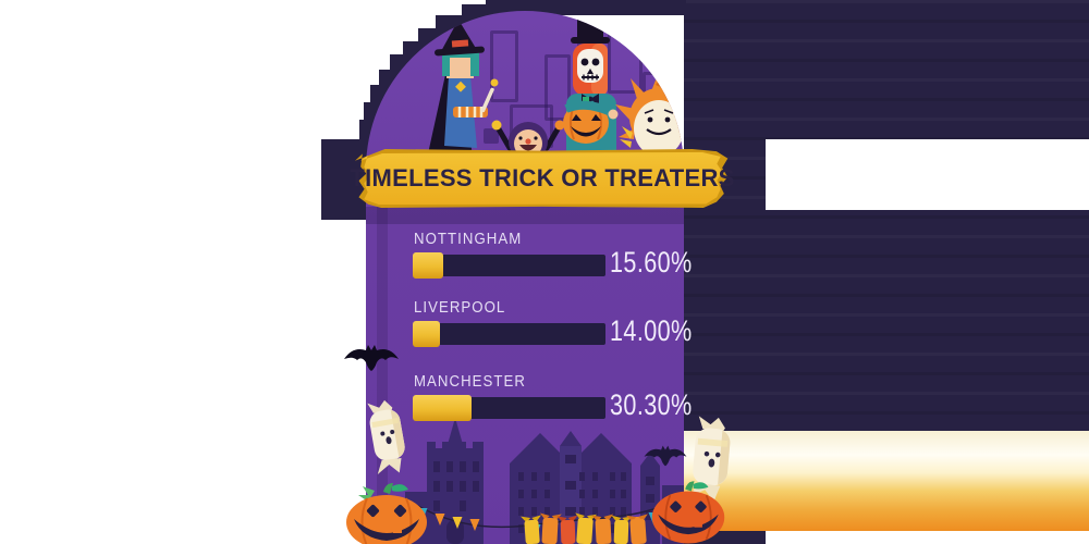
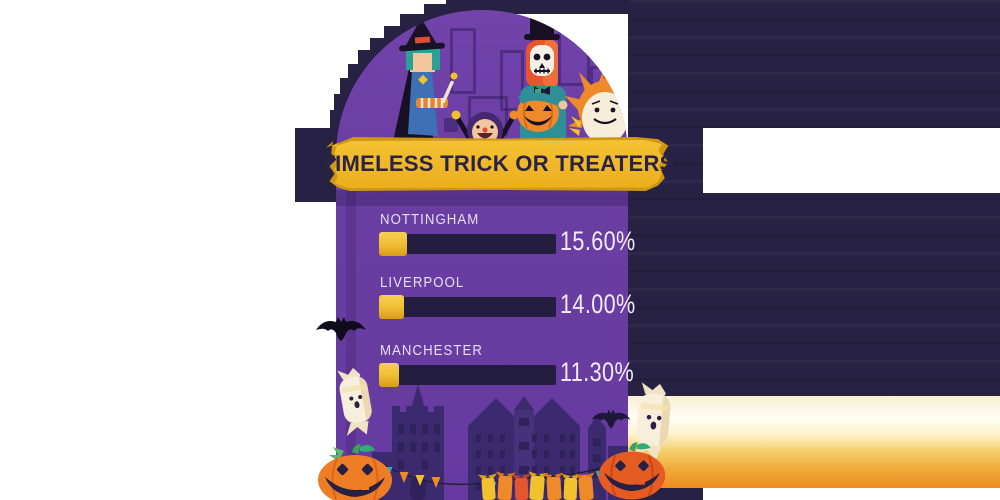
MANCHESTER: 30.30% -> 11.30%
